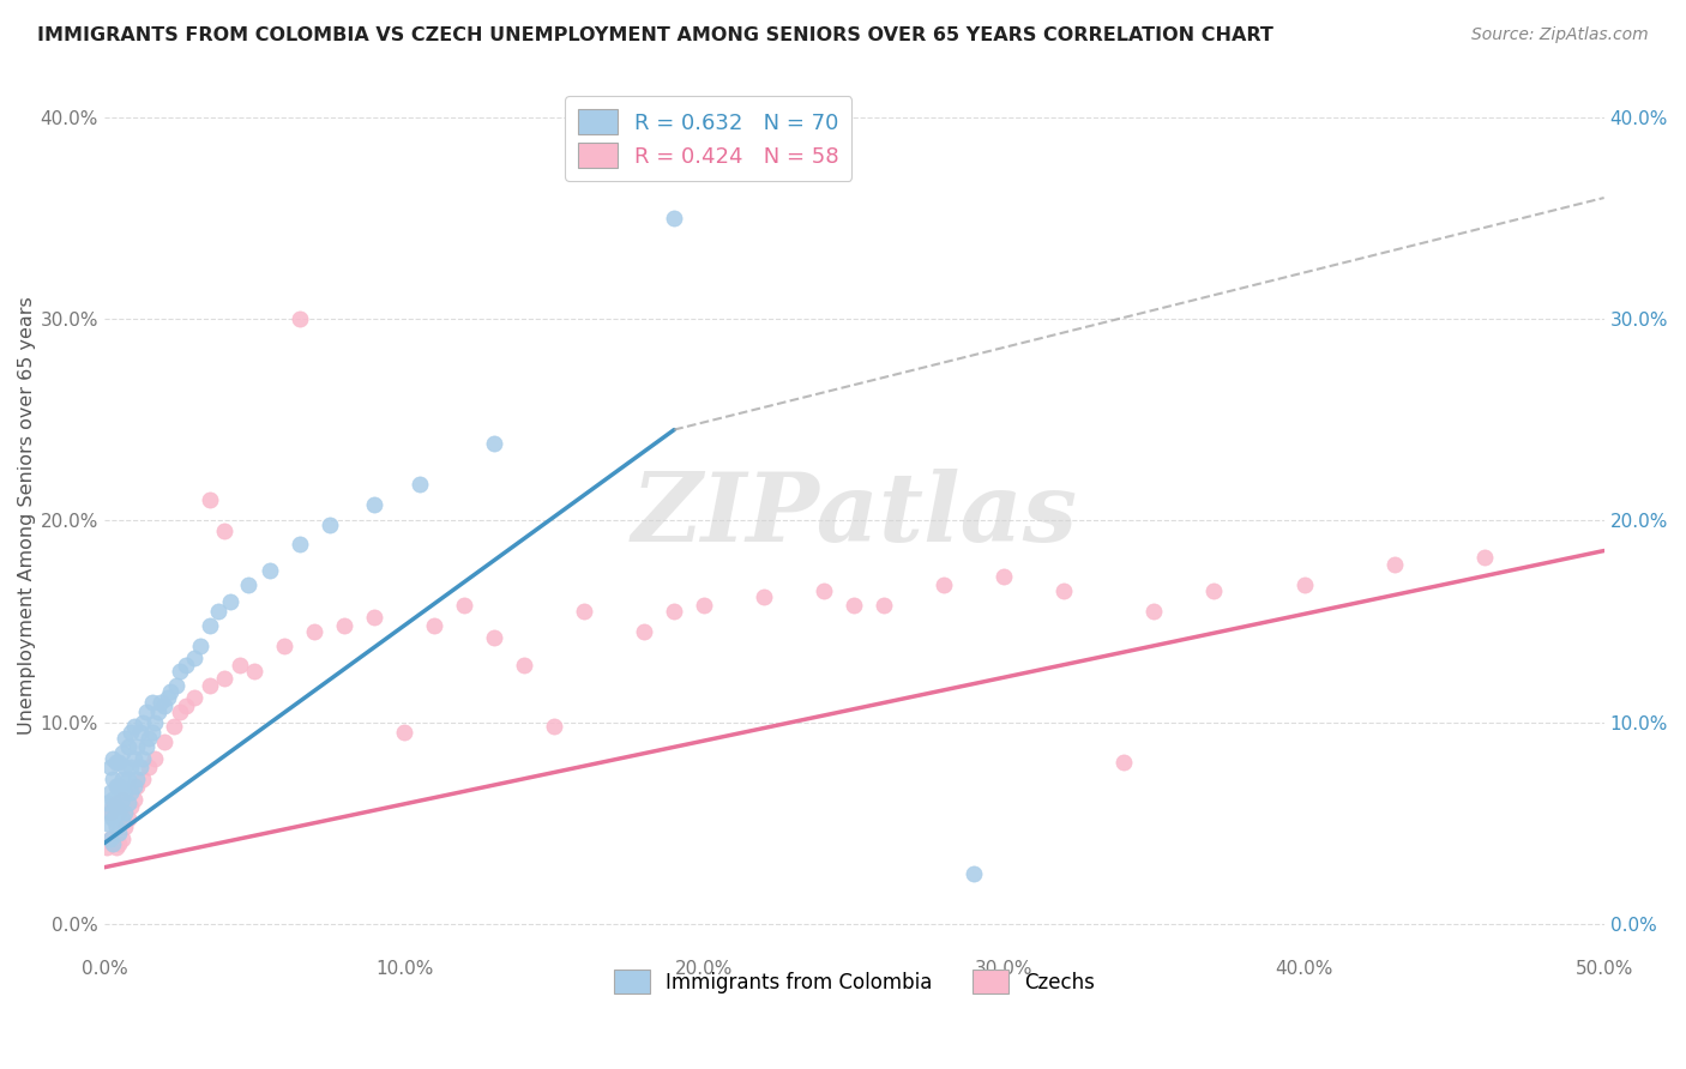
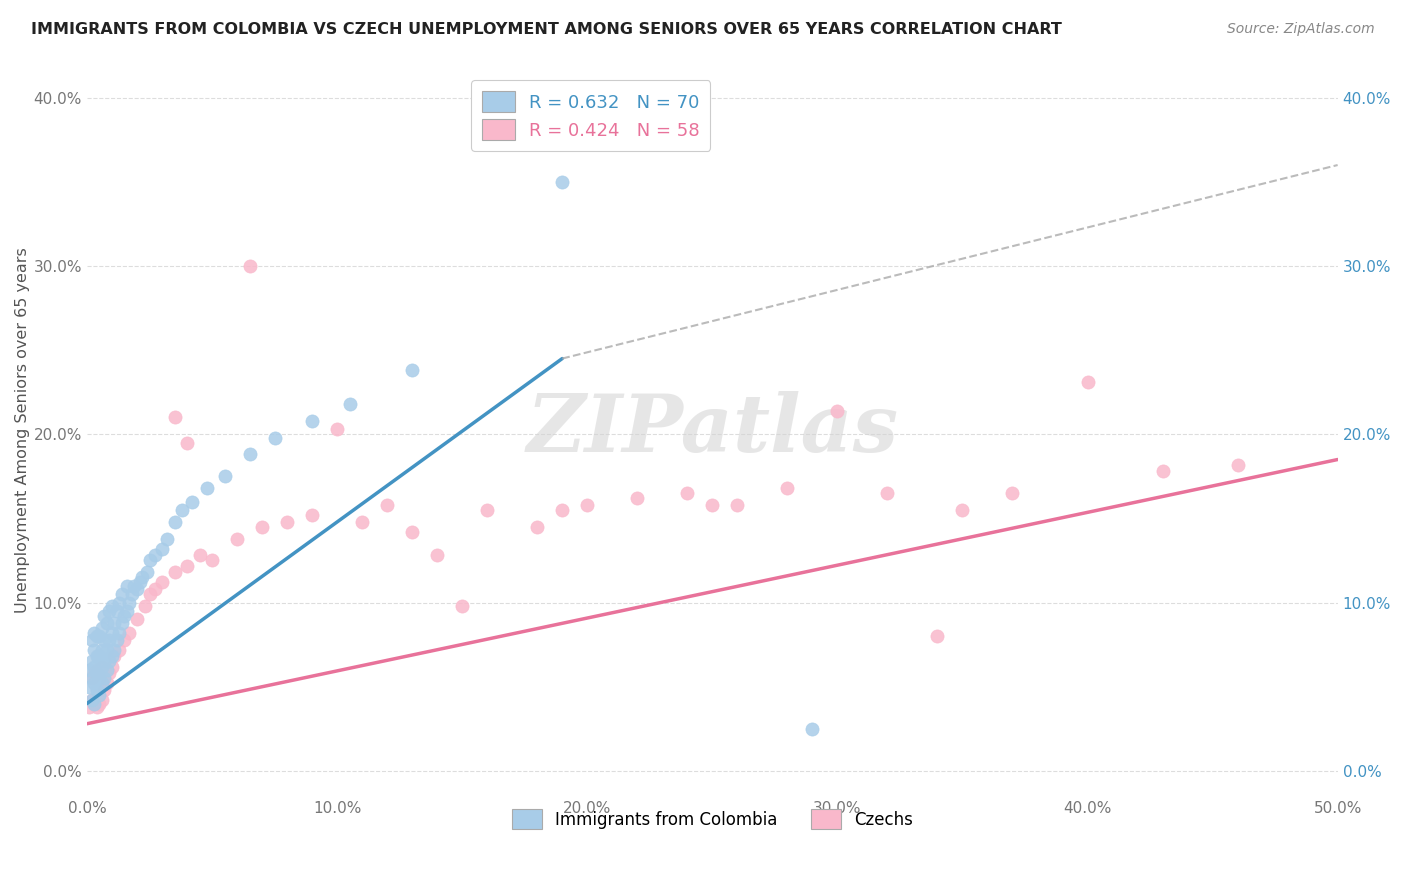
Czechs/10.0%: 9.5% -> 20.3%
Czechs/30.0%: 17.2% -> 21.4%
Czechs/40.0%: 16.8% -> 23.1%
